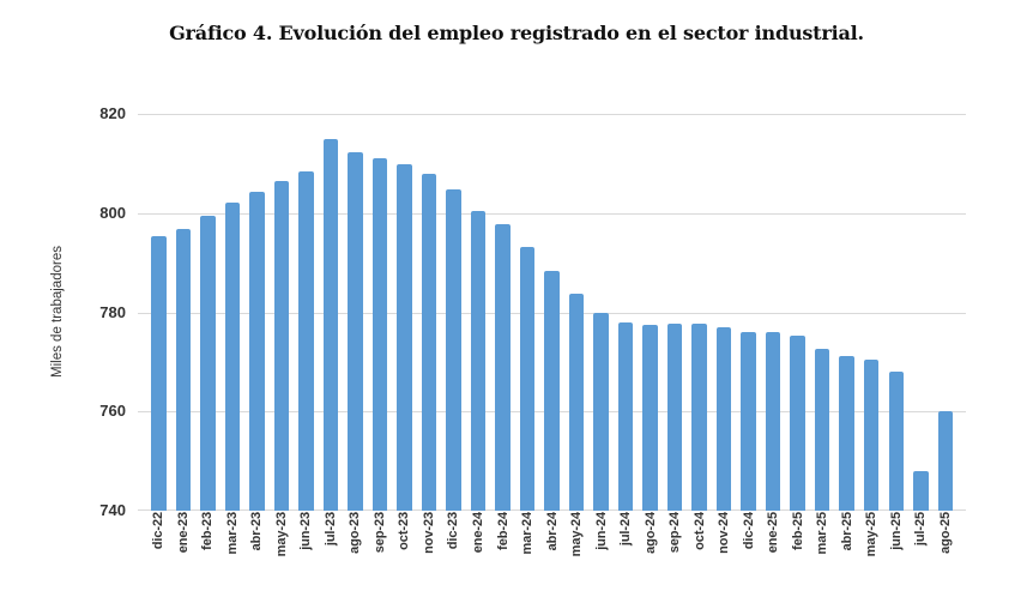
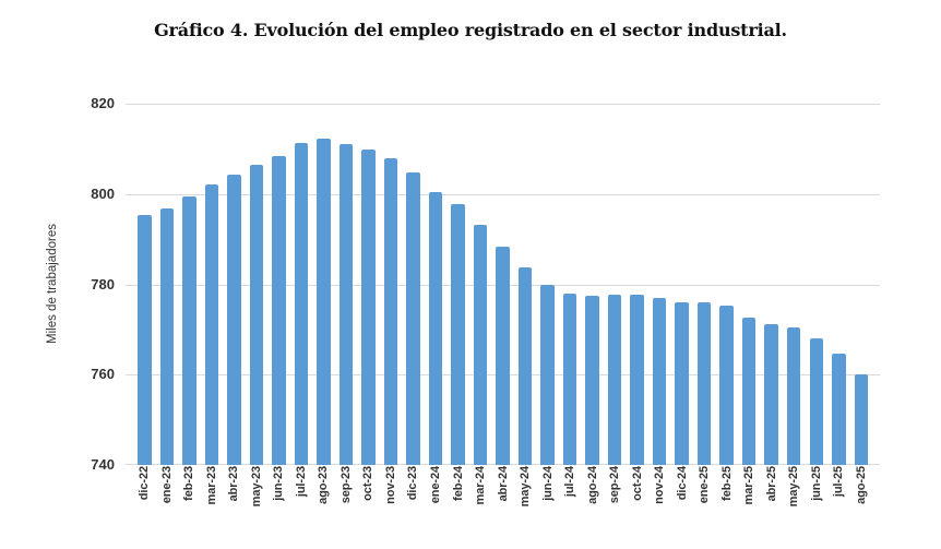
jul-23: 815 -> 811
jul-25: 748 -> 765
